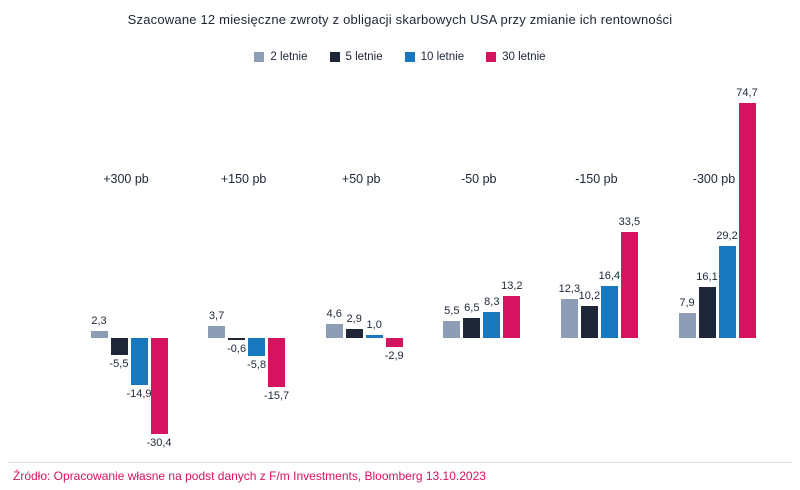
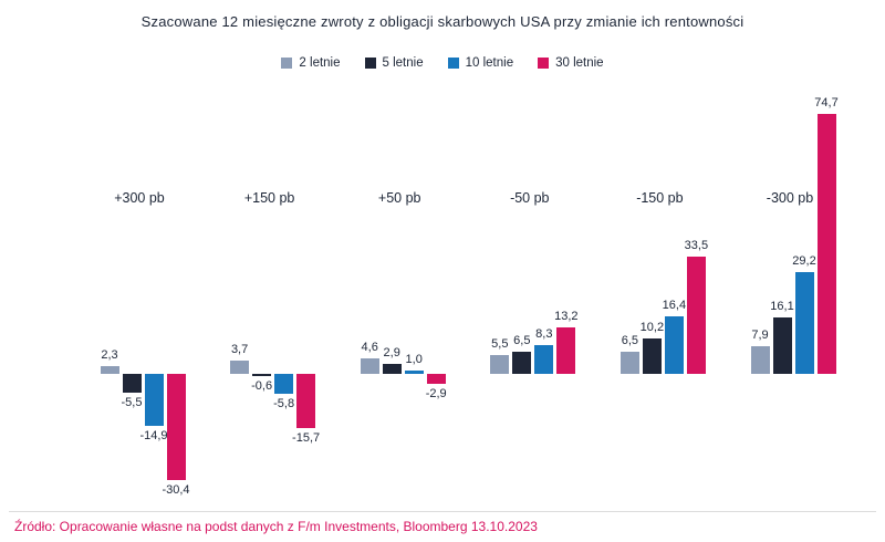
2 letnie/-150 pb: 12,3 -> 6,5
